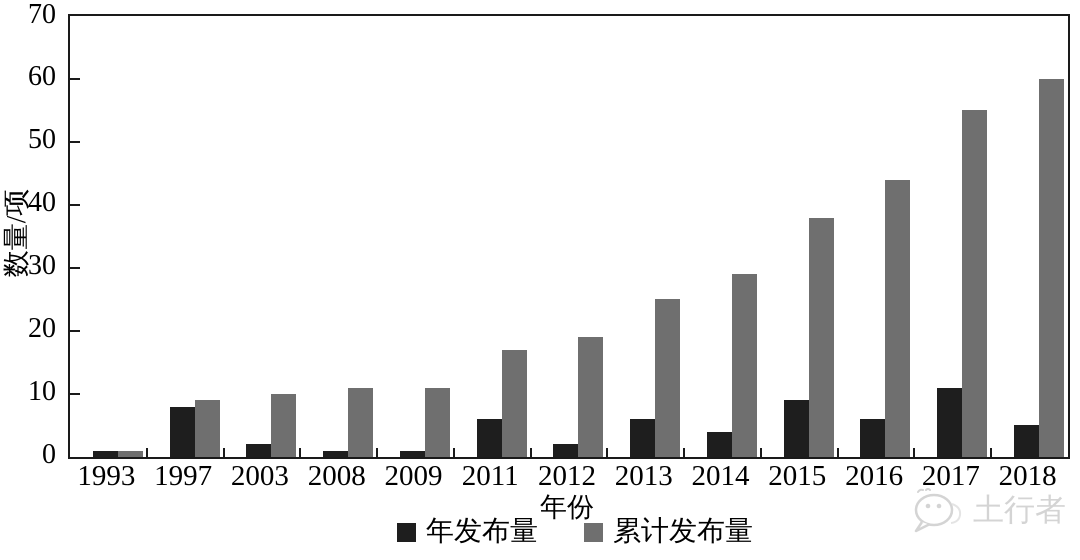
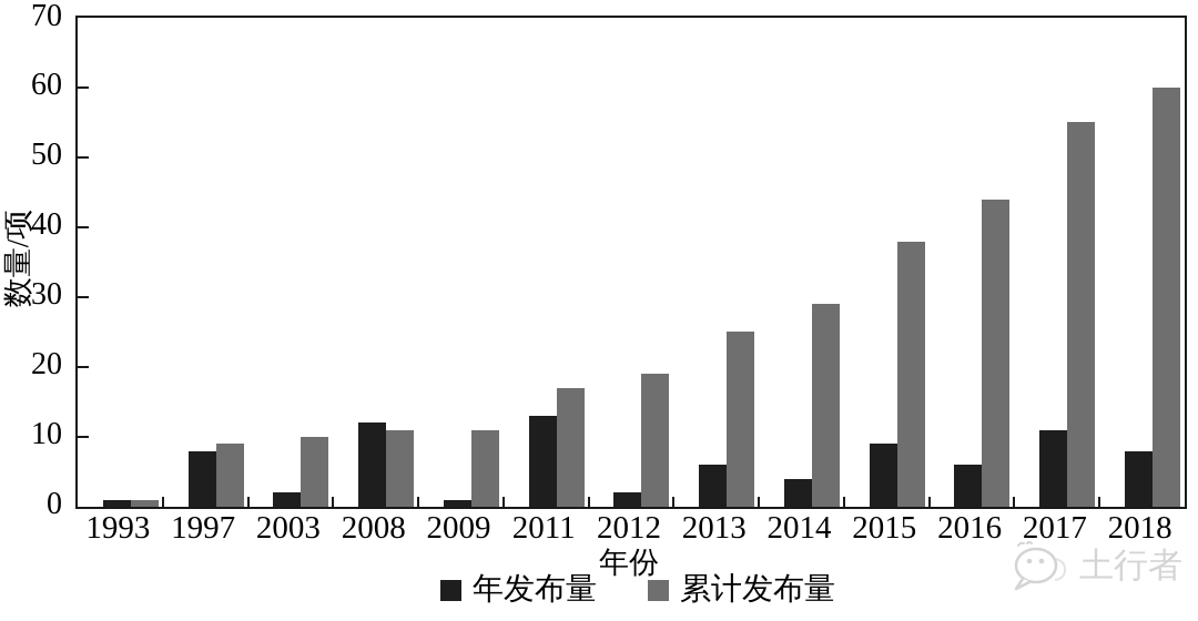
年发布量/2008: 1 -> 12
年发布量/2011: 6 -> 13
年发布量/2018: 5 -> 8
